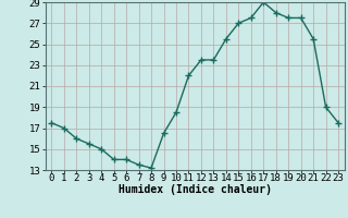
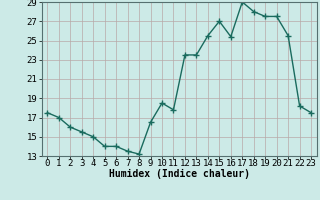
11: 22.0 -> 17.8
16: 27.5 -> 25.4
22: 19.0 -> 18.2
